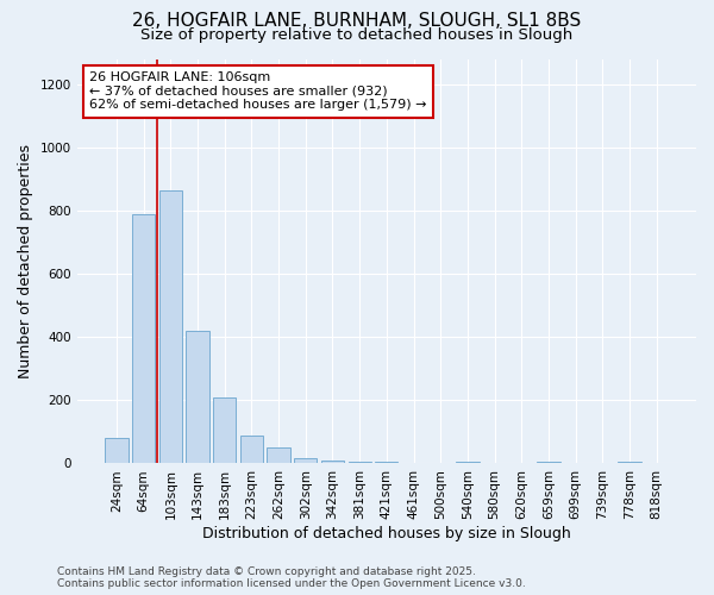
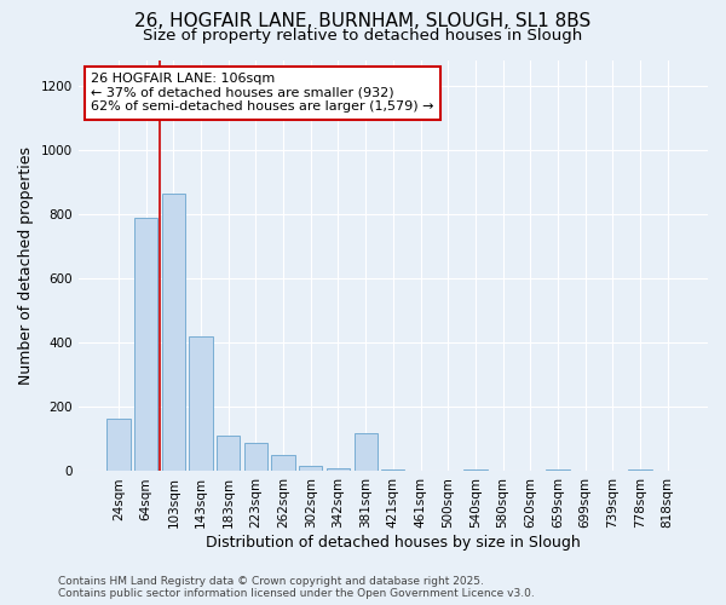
24sqm: 80 -> 165
183sqm: 210 -> 110
381sqm: 5 -> 120
